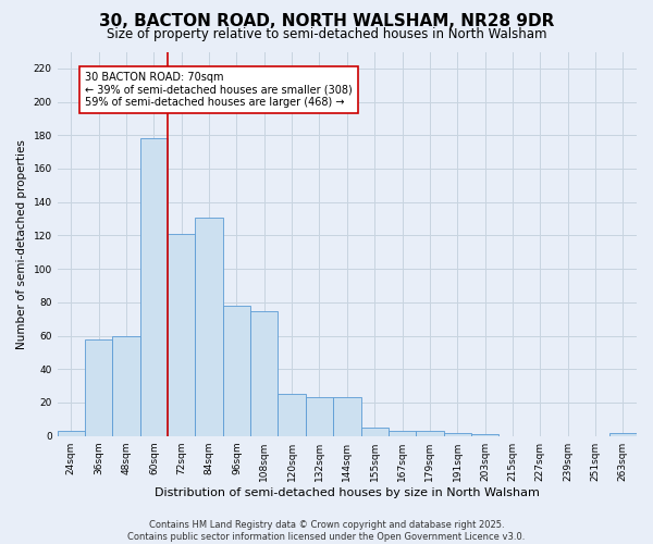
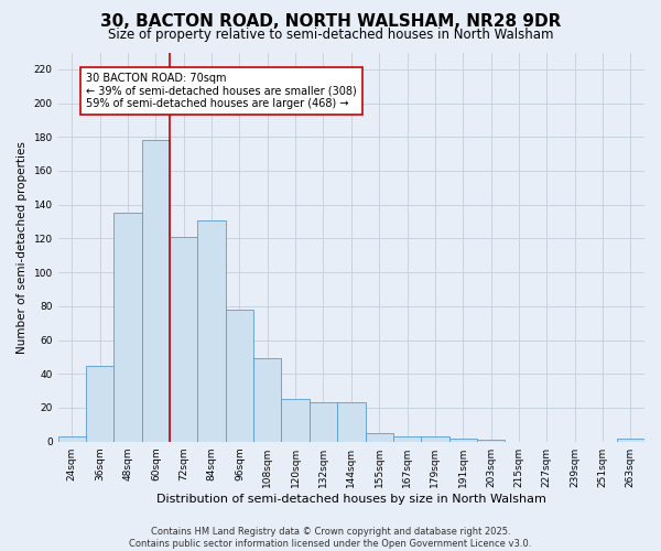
36sqm: 58 -> 45
48sqm: 60 -> 135
108sqm: 75 -> 49
